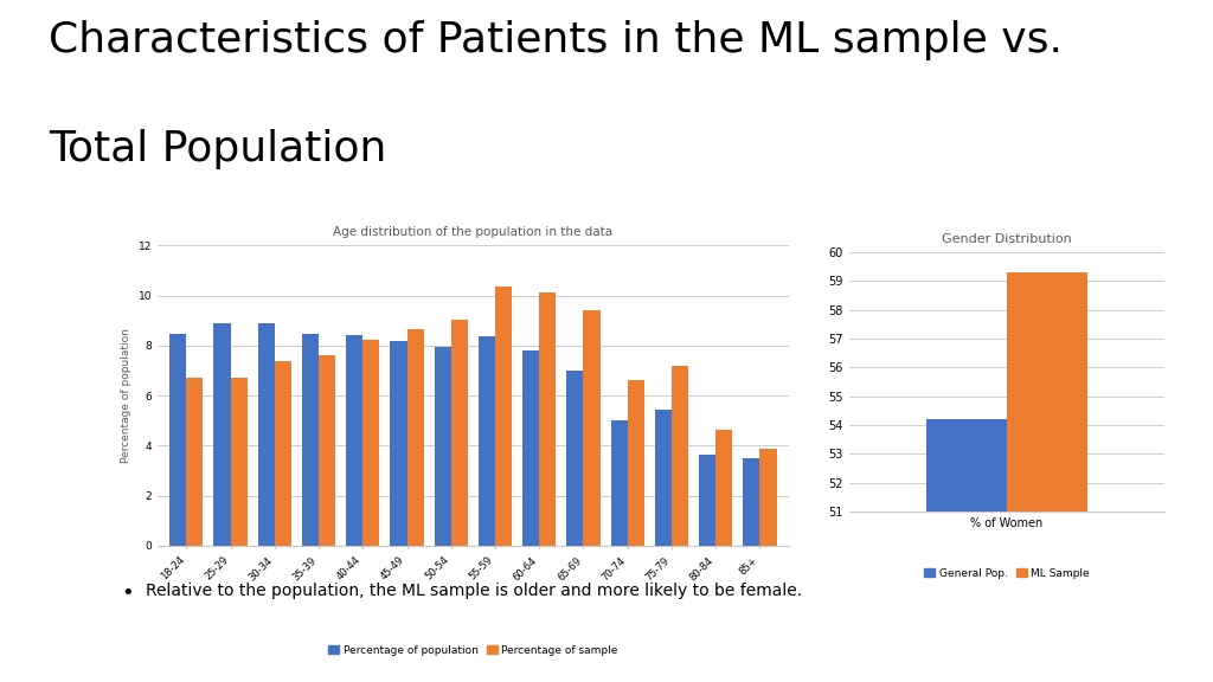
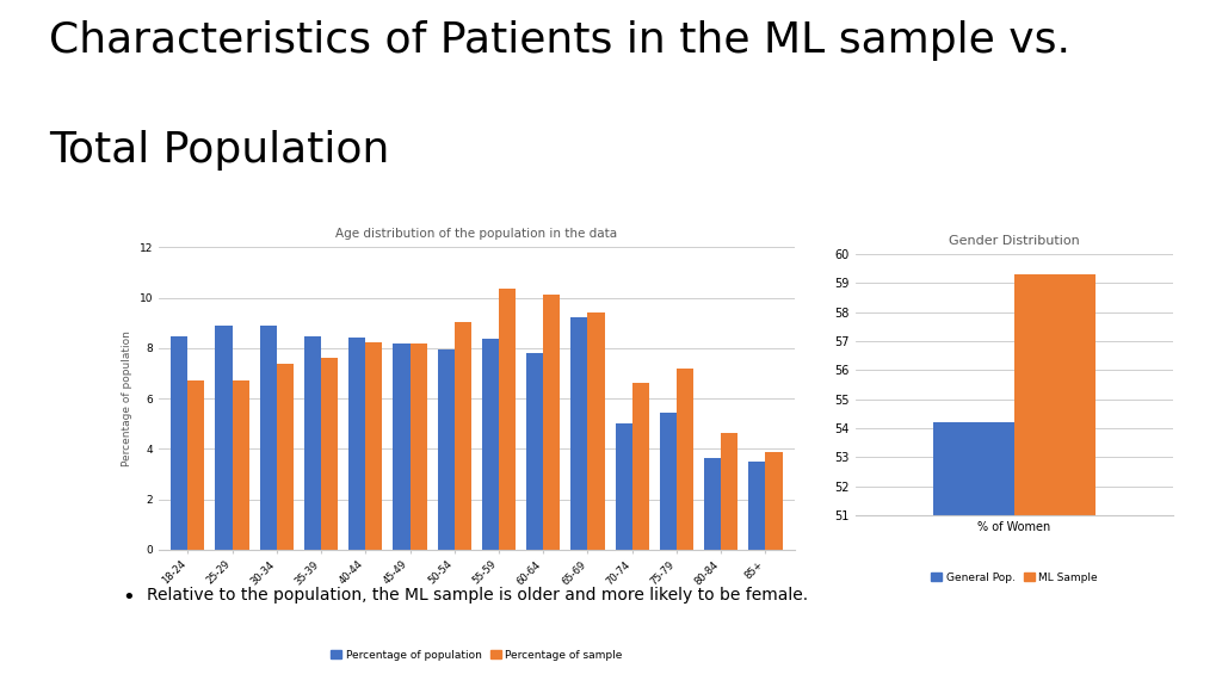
Age distribution of the population in the data/Percentage of sample/45-49: 8.65 -> 8.20
Age distribution of the population in the data/Percentage of population/65-69: 7.00 -> 9.20
